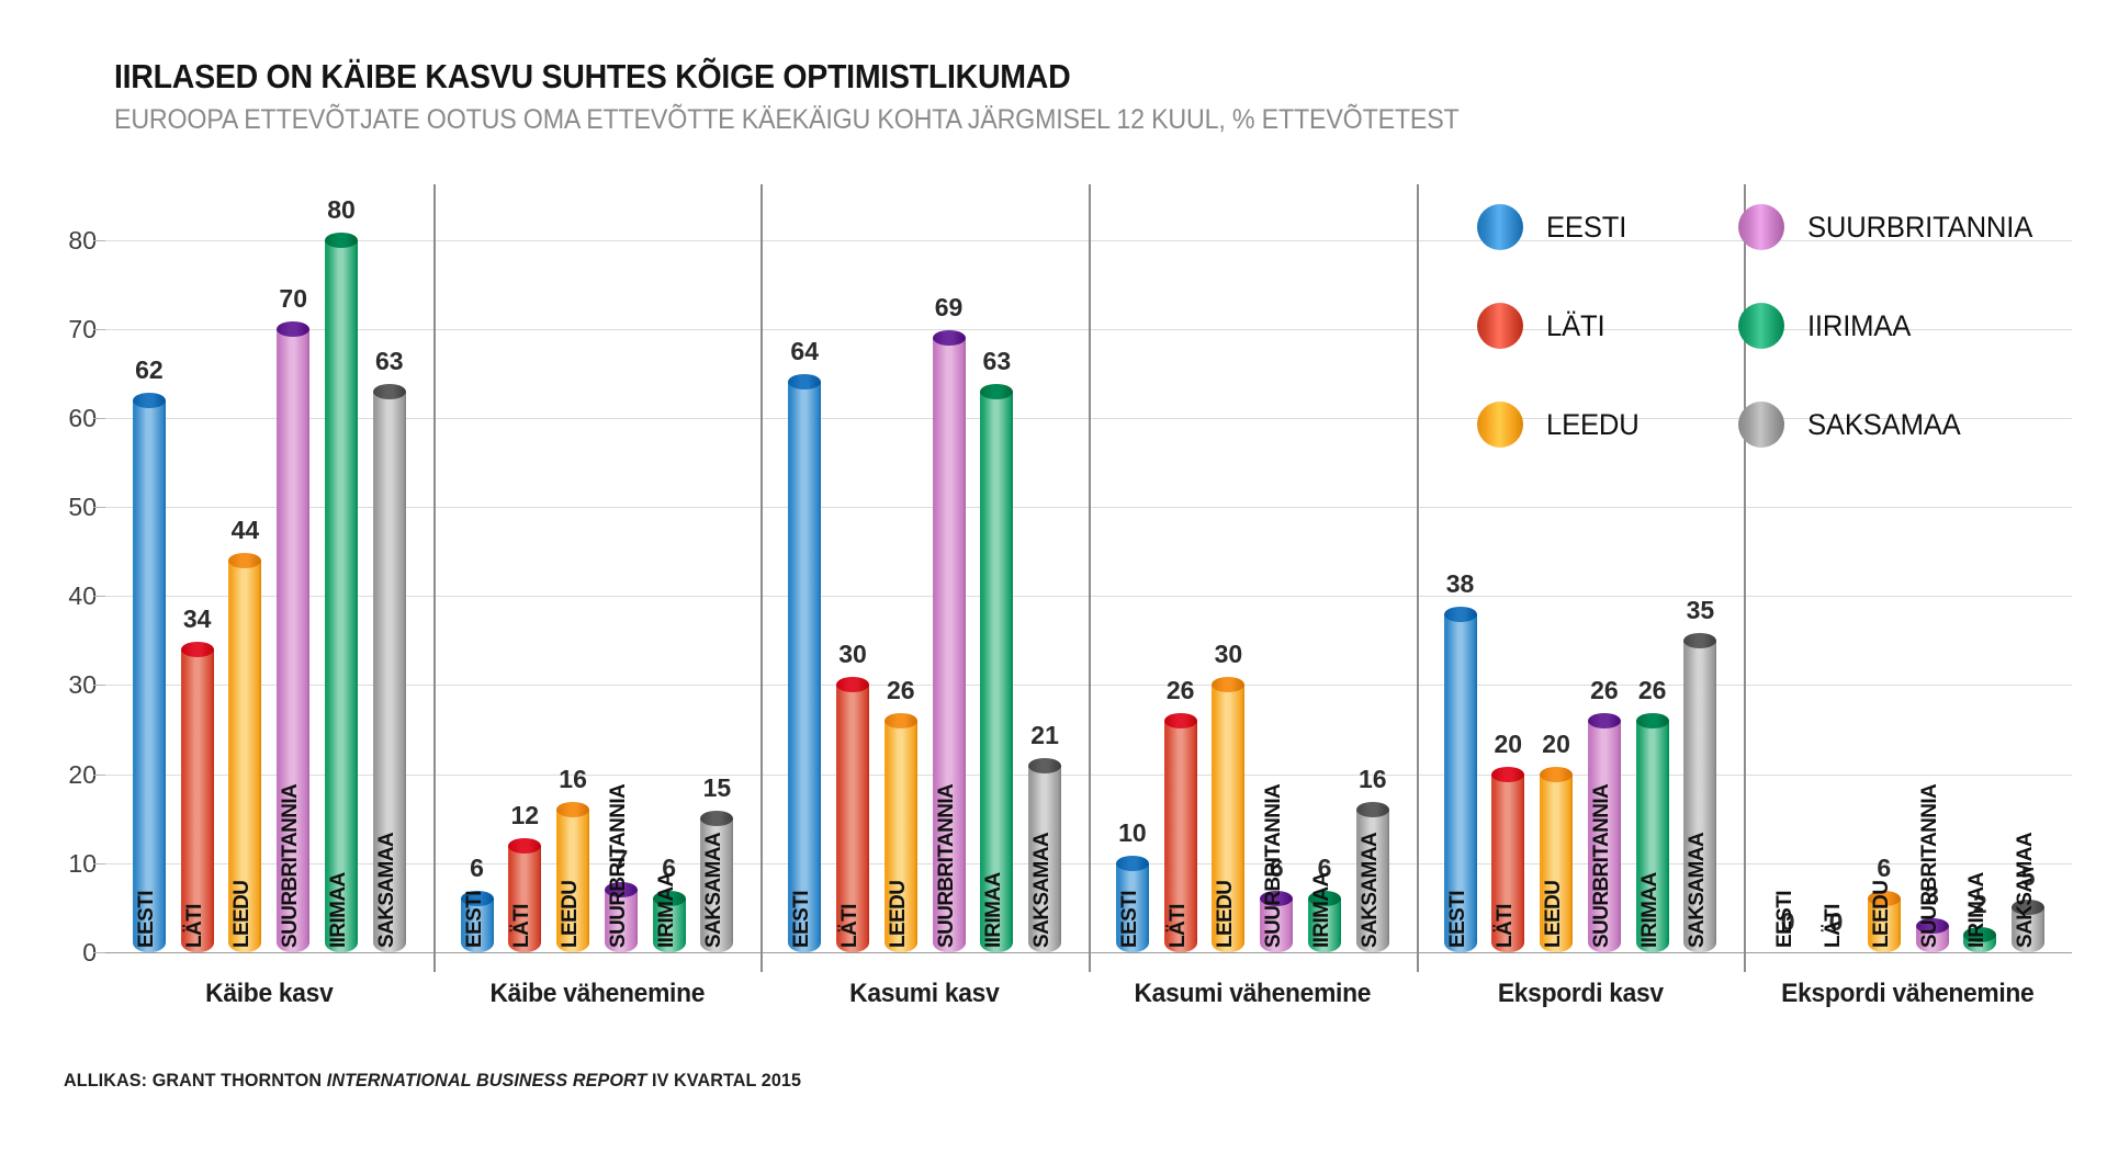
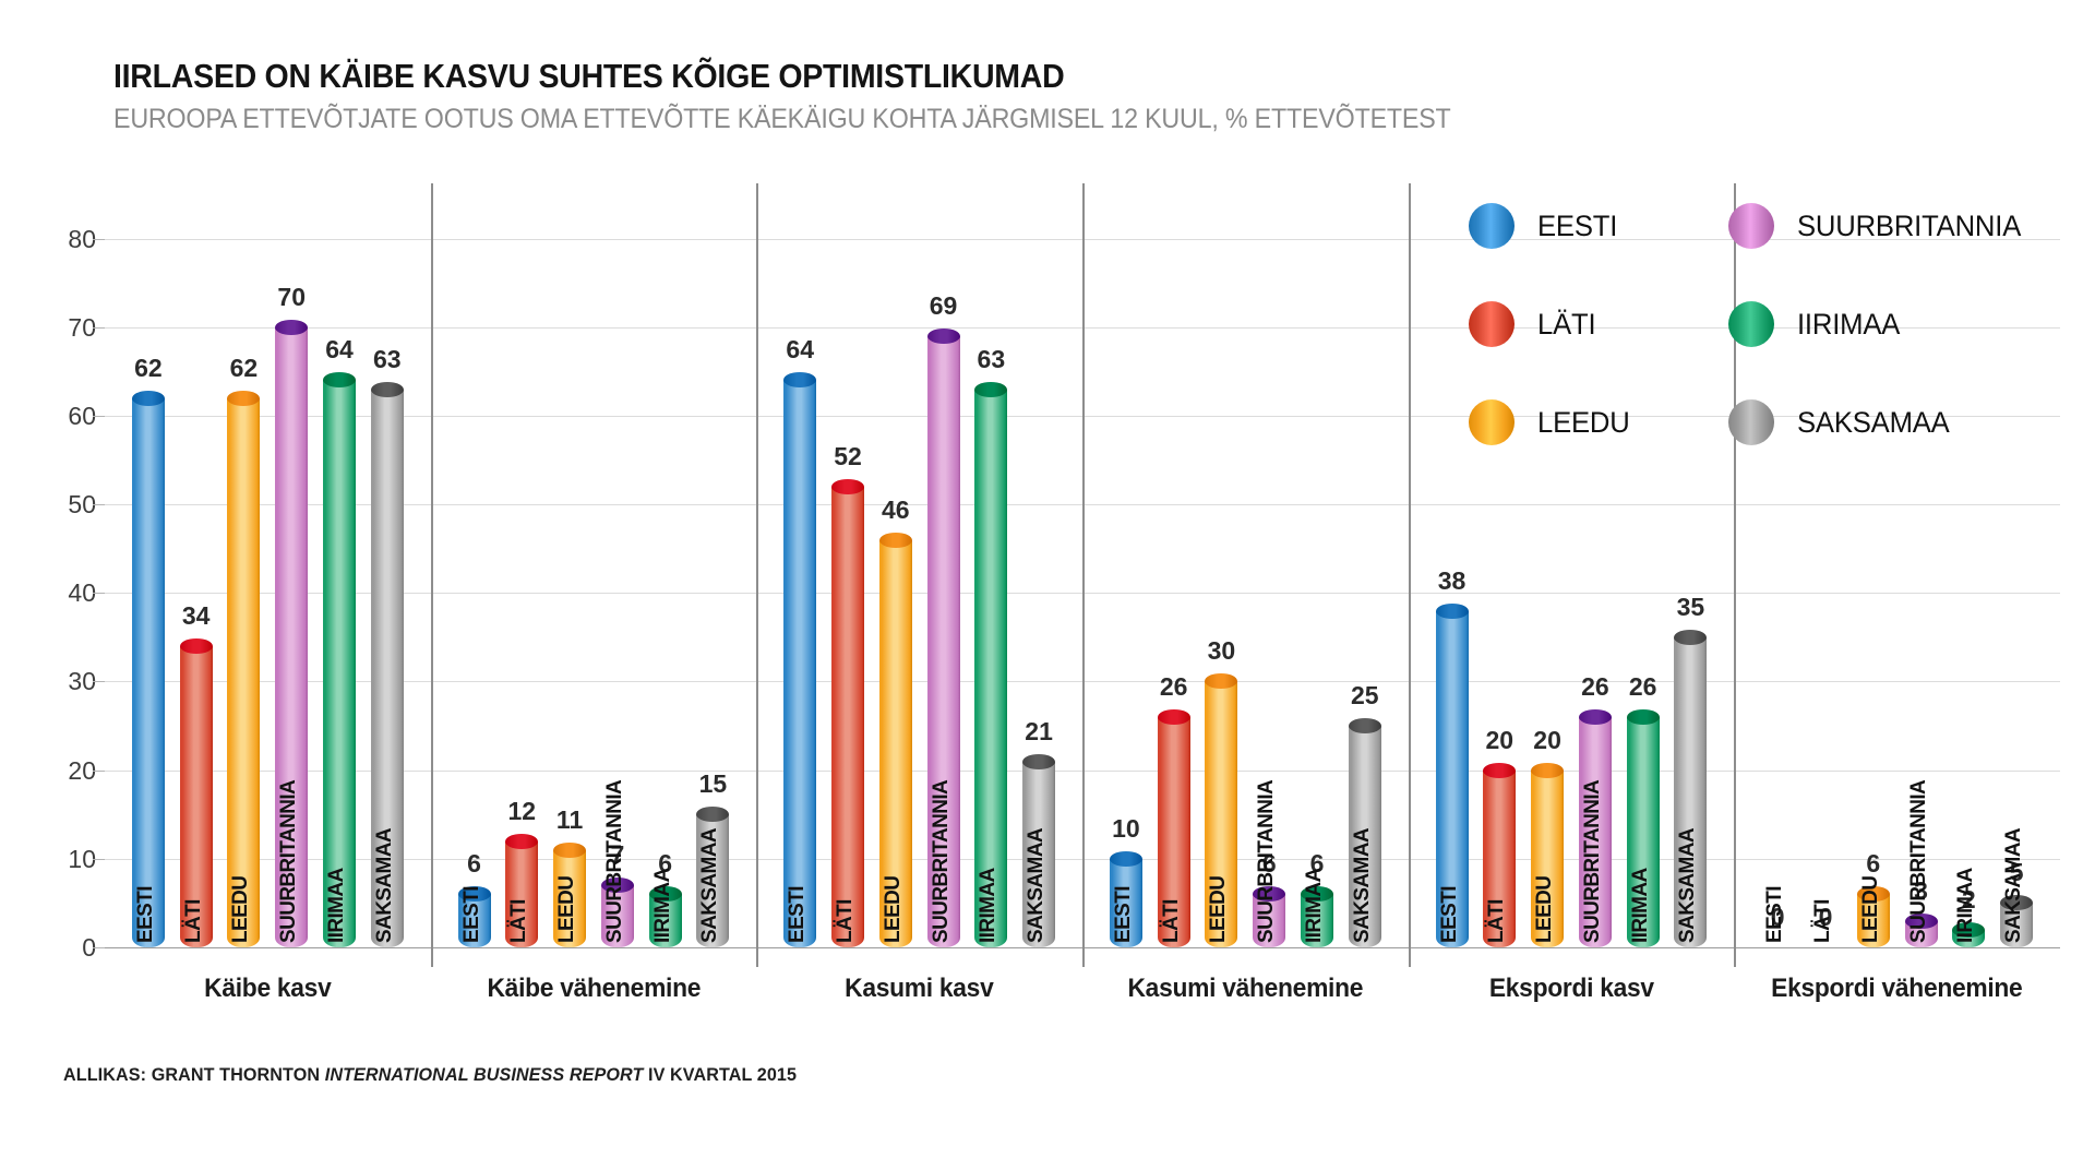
LEEDU/Käibe kasv: 44 -> 62
IIRIMAA/Käibe kasv: 80 -> 64
LEEDU/Käibe vähenemine: 16 -> 11
LÄTI/Kasumi kasv: 30 -> 52
LEEDU/Kasumi kasv: 26 -> 46
SAKSAMAA/Kasumi vähenemine: 16 -> 25
